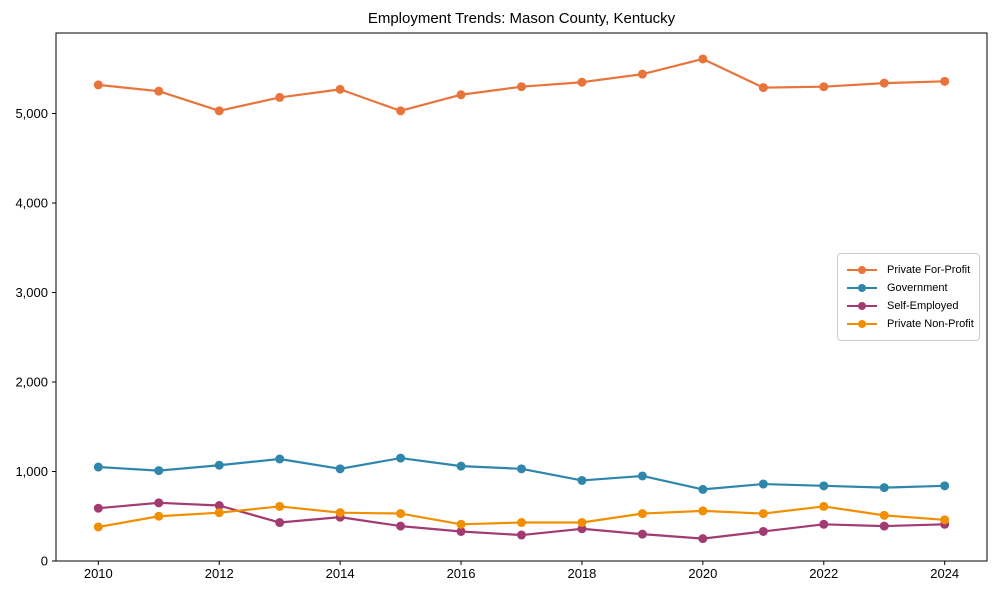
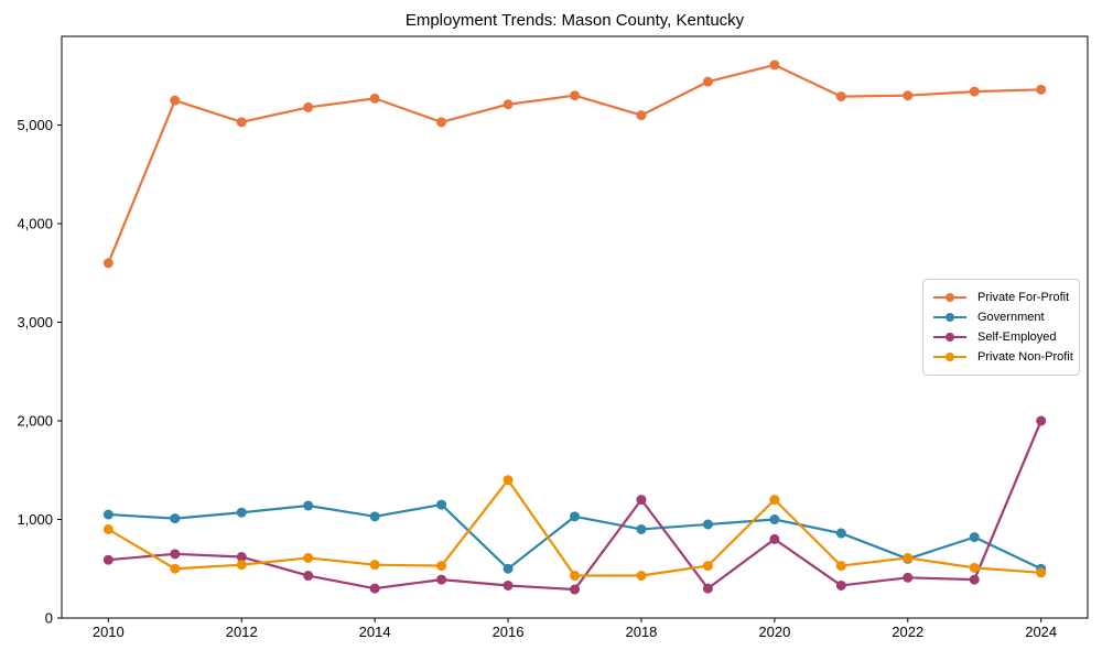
Private For-Profit/2010: 5300 -> 3600
Private Non-Profit/2010: 400 -> 900
Self-Employed/2014: 500 -> 300
Government/2016: 1100 -> 500
Private Non-Profit/2016: 400 -> 1400
Private For-Profit/2018: 5400 -> 5100
Self-Employed/2018: 400 -> 1200
Government/2020: 800 -> 1000
Self-Employed/2020: 200 -> 800
Private Non-Profit/2020: 600 -> 1200
Government/2022: 800 -> 600
Government/2024: 800 -> 500
Self-Employed/2024: 400 -> 2000
